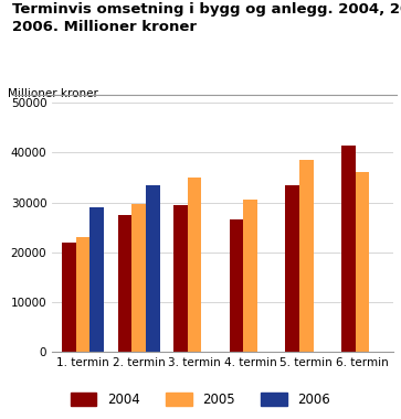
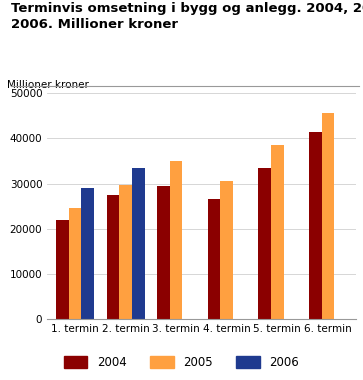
2005/1. termin: 23000 -> 24500
2005/6. termin: 36000 -> 45500
